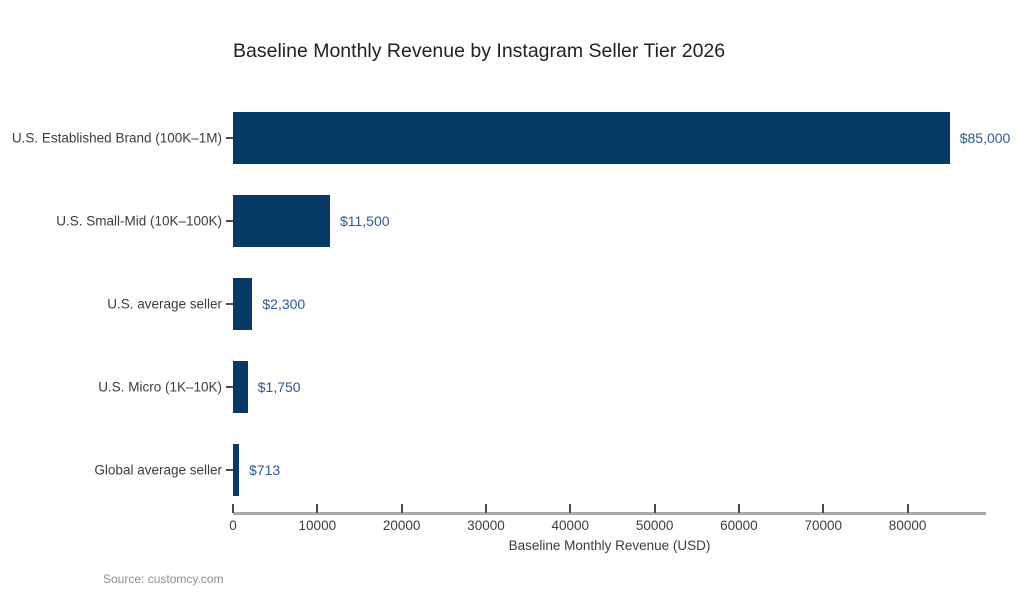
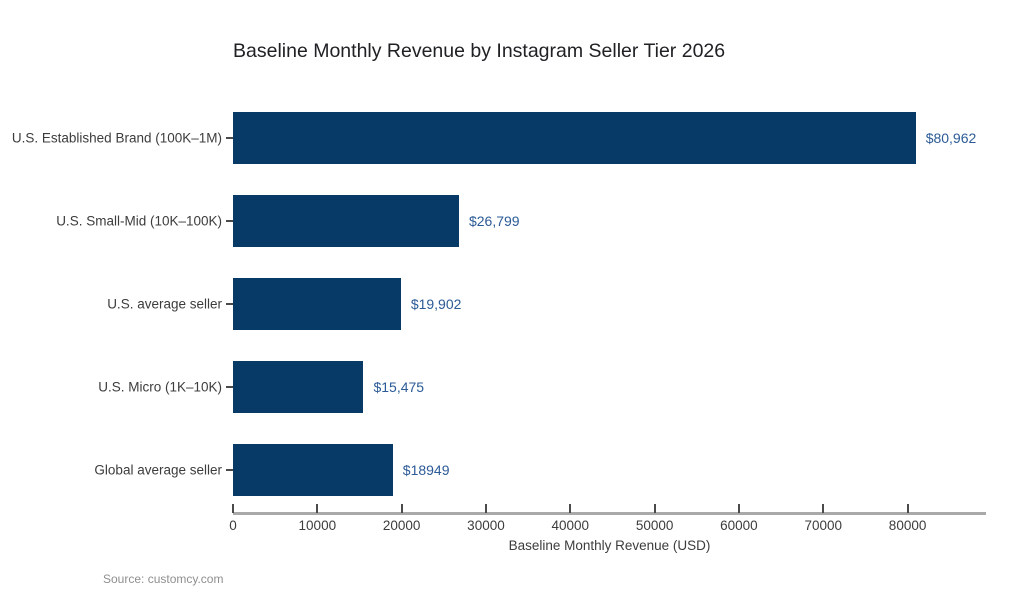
U.S. Established Brand (100K–1M): $85,000 -> $80,962
U.S. Small-Mid (10K–100K): $11,500 -> $26,799
U.S. average seller: $2,300 -> $19,902
U.S. Micro (1K–10K): $1,750 -> $15,475
Global average seller: $713 -> $18949
